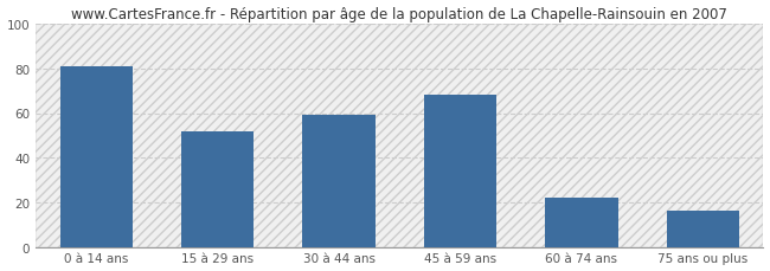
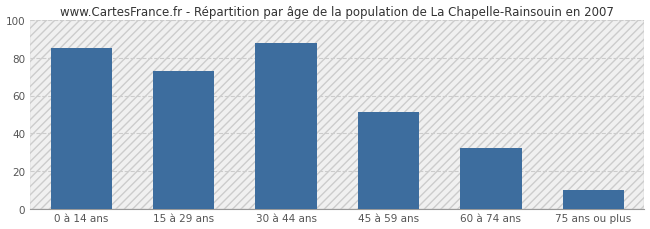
0 à 14 ans: 81 -> 85
15 à 29 ans: 52 -> 73
30 à 44 ans: 59 -> 88
45 à 59 ans: 68 -> 51
60 à 74 ans: 22 -> 32
75 ans ou plus: 16 -> 10
